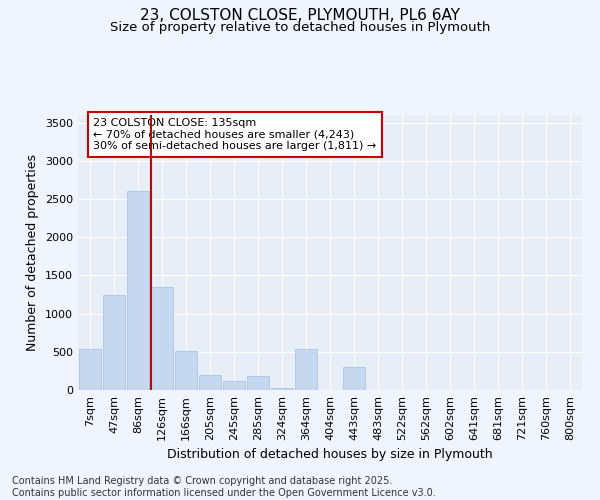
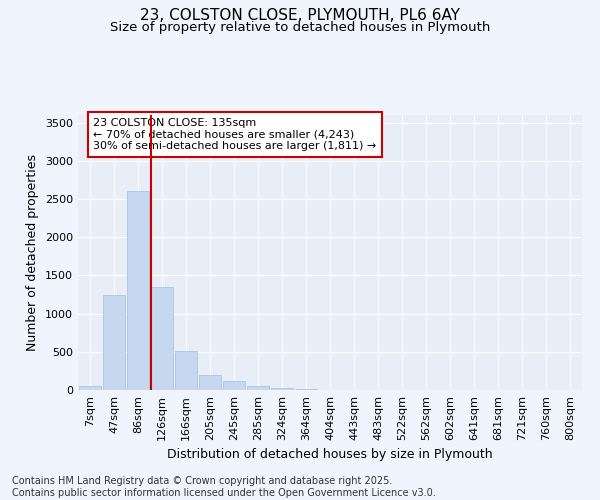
7sqm: 540 -> 50
285sqm: 180 -> 50
364sqm: 540 -> 10
443sqm: 300 -> 0
